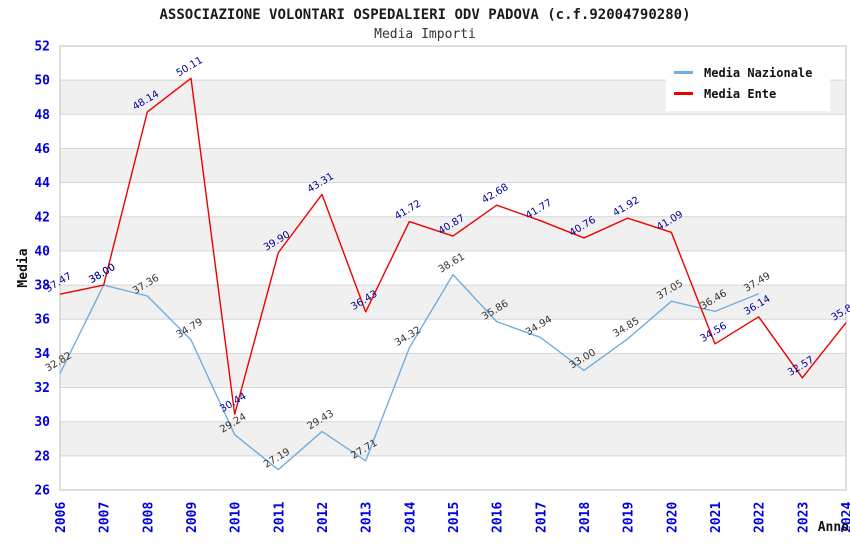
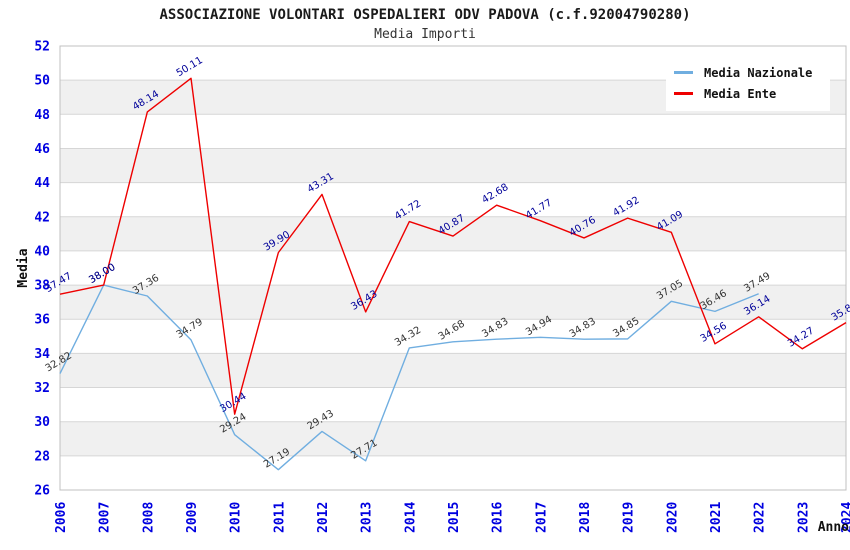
Media Nazionale/2015: 38.61 -> 34.68
Media Nazionale/2016: 35.86 -> 34.83
Media Nazionale/2018: 33.00 -> 34.83
Media Ente/2023: 32.57 -> 34.27
